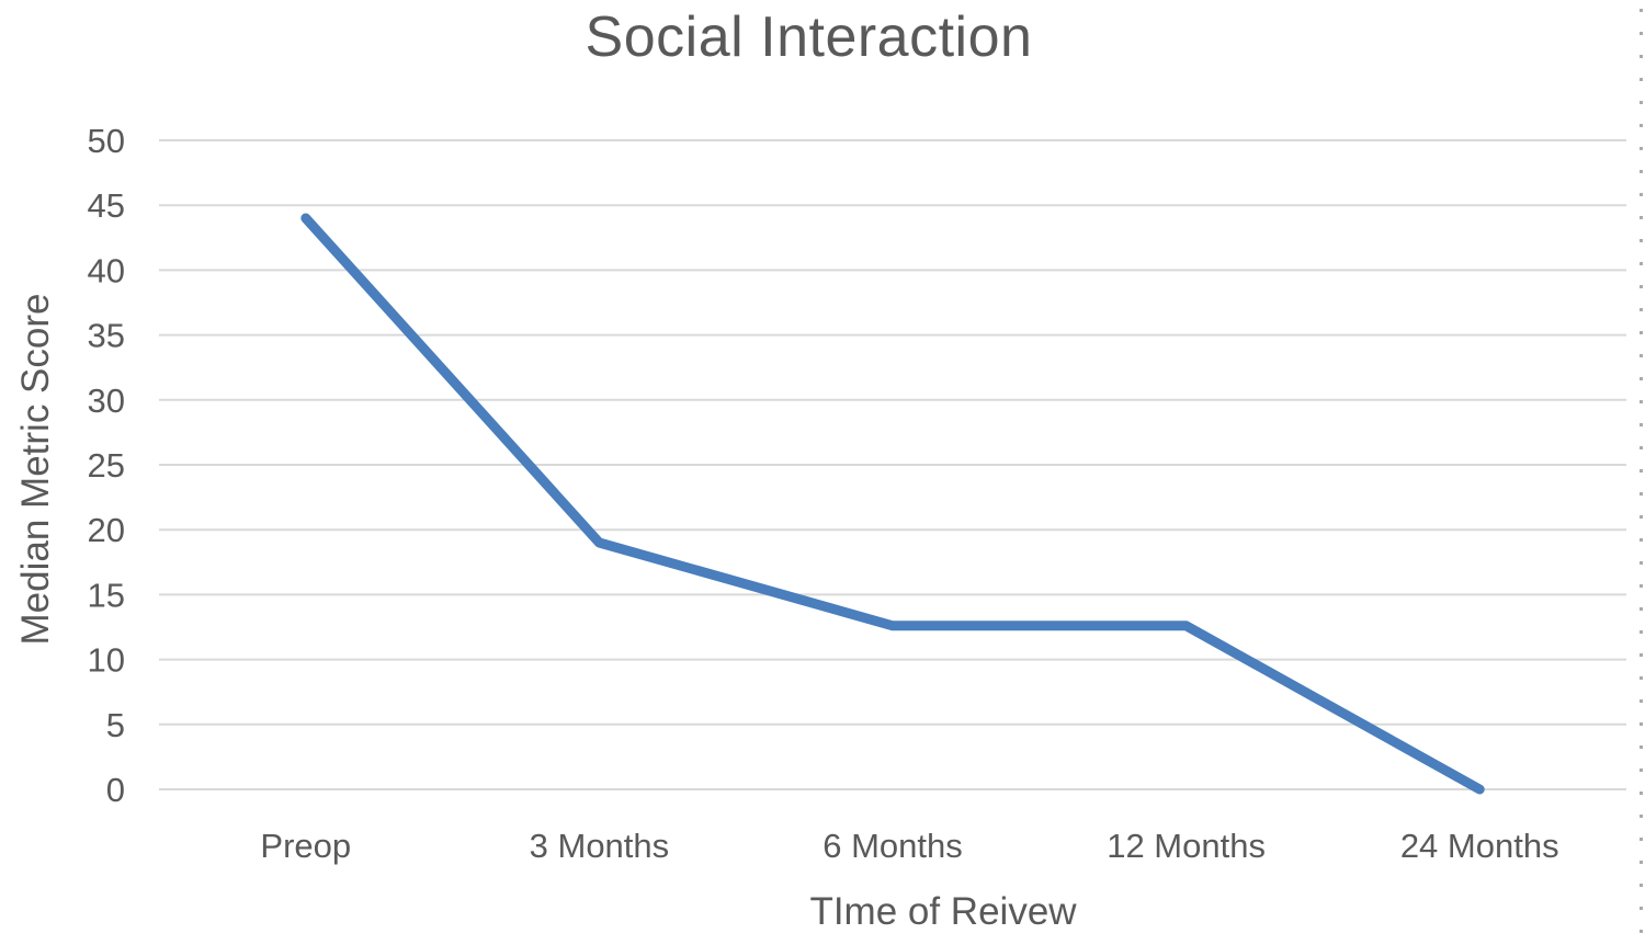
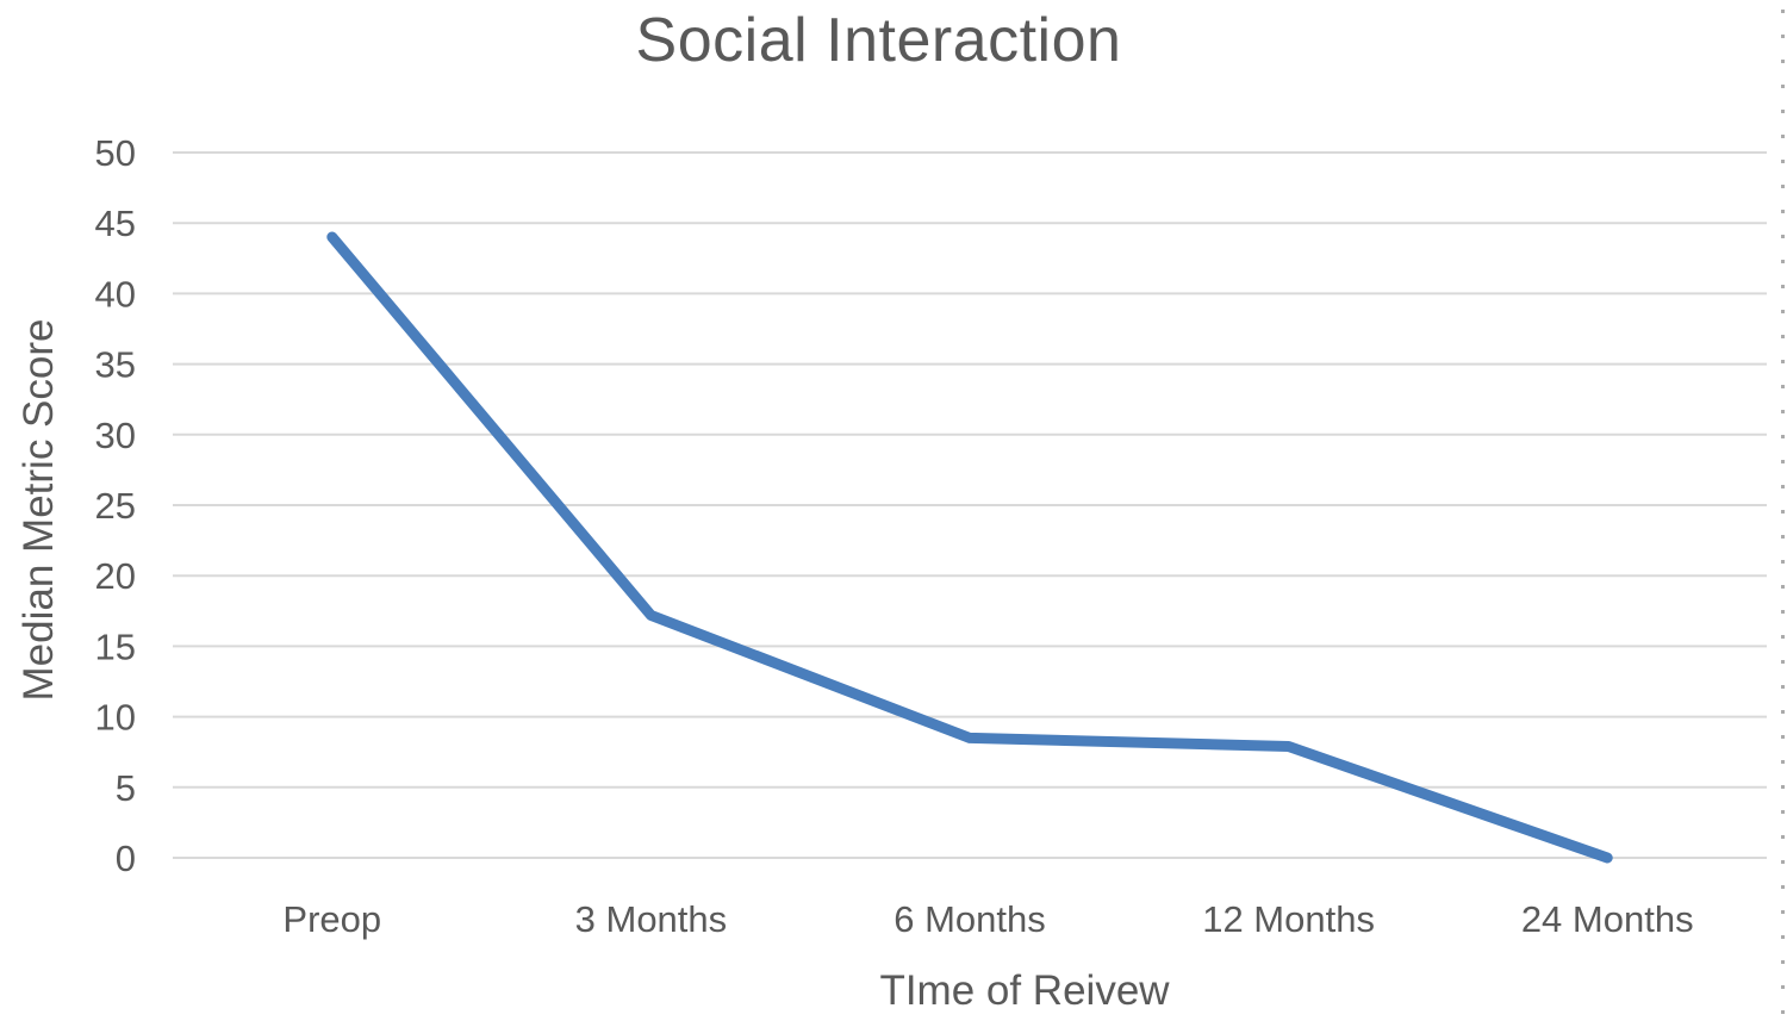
3 Months: 19.0 -> 17.2
6 Months: 12.6 -> 8.5
12 Months: 12.6 -> 7.9
